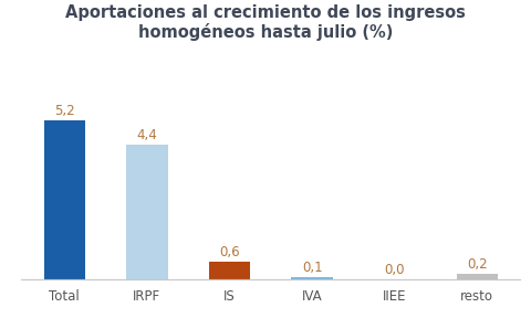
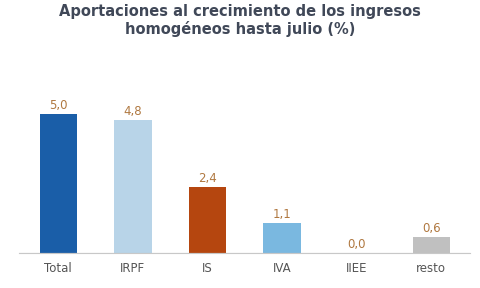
Total: 5,2 -> 5,0
IRPF: 4,4 -> 4,8
IS: 0,6 -> 2,4
IVA: 0,1 -> 1,1
resto: 0,2 -> 0,6
